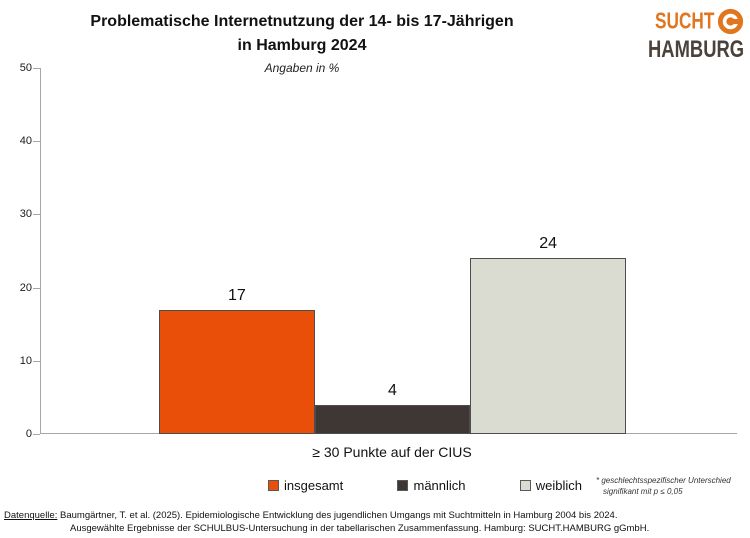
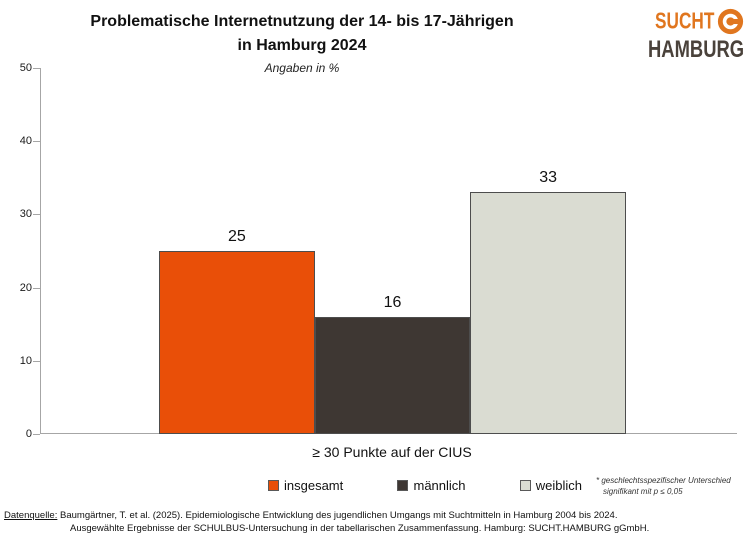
insgesamt: 17 -> 25
männlich: 4 -> 16
weiblich: 24 -> 33
